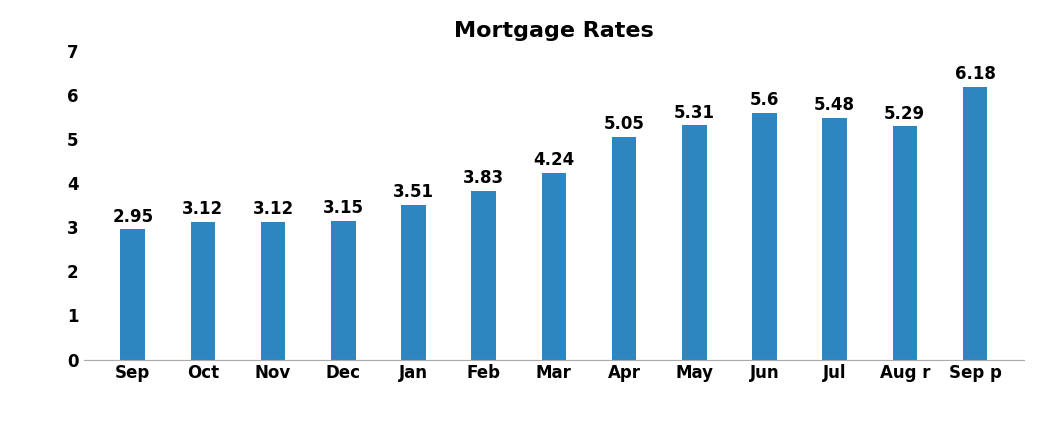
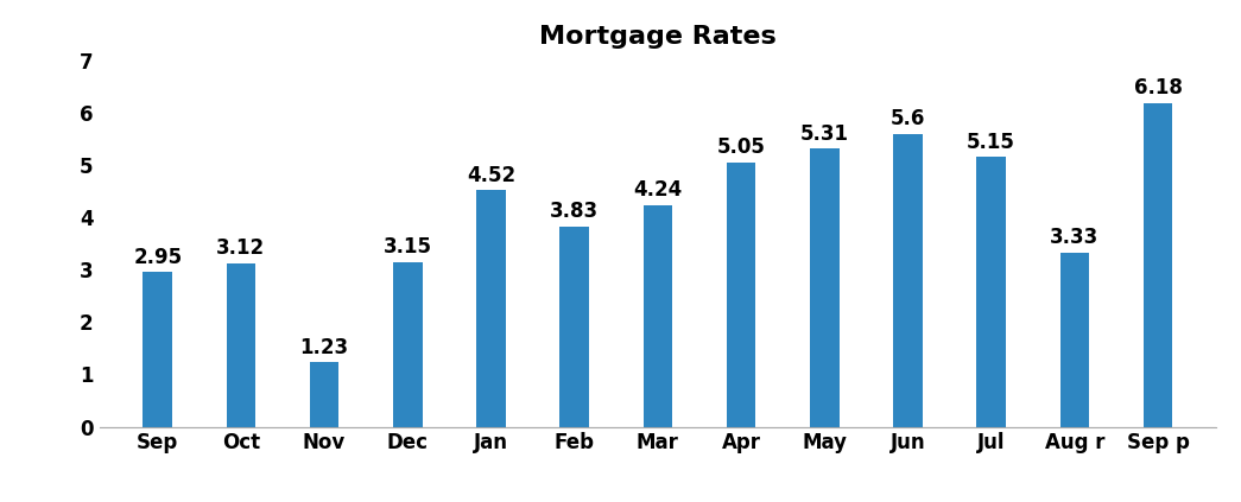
Nov: 3.12 -> 1.23
Jan: 3.51 -> 4.52
Jul: 5.48 -> 5.15
Aug r: 5.29 -> 3.33
